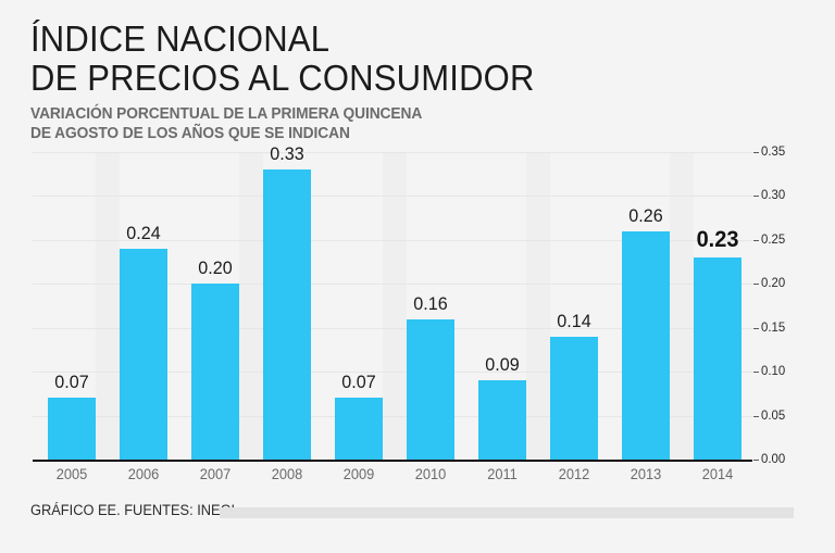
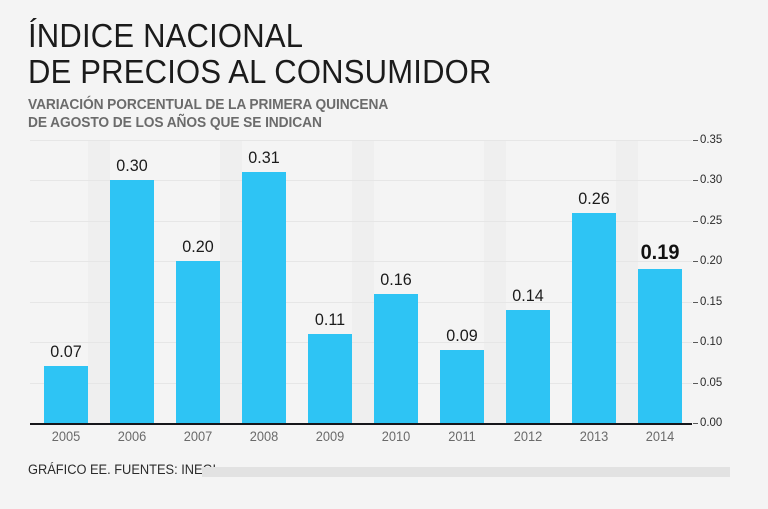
2006: 0.24 -> 0.30
2008: 0.33 -> 0.31
2009: 0.07 -> 0.11
2014: 0.23 -> 0.19
